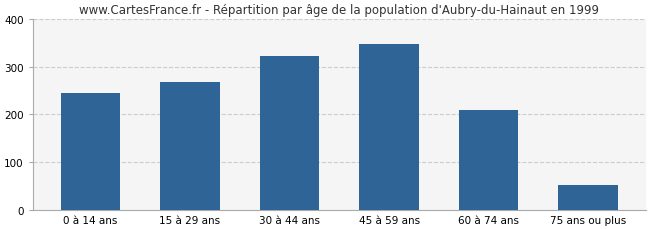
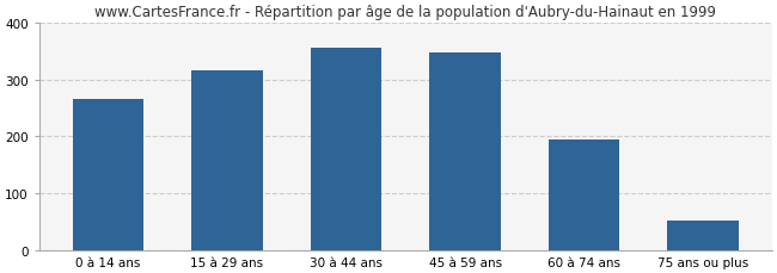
0 à 14 ans: 245 -> 265
15 à 29 ans: 267 -> 315
30 à 44 ans: 322 -> 355
60 à 74 ans: 209 -> 195
